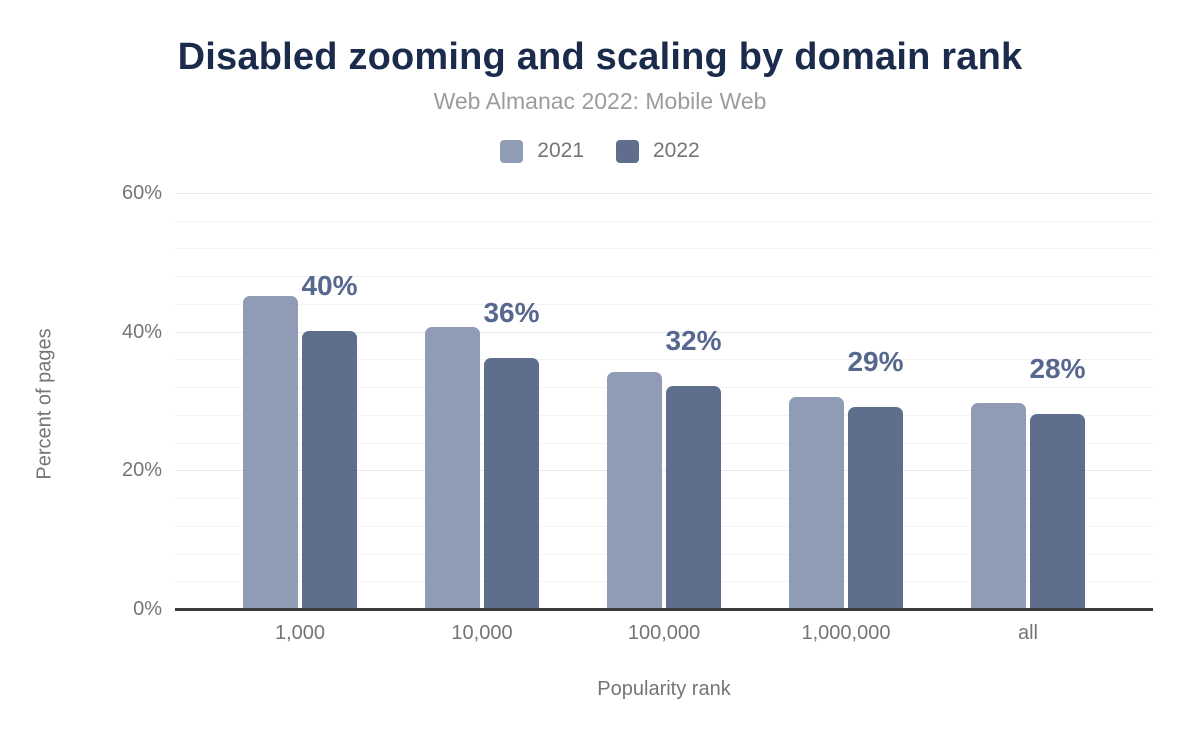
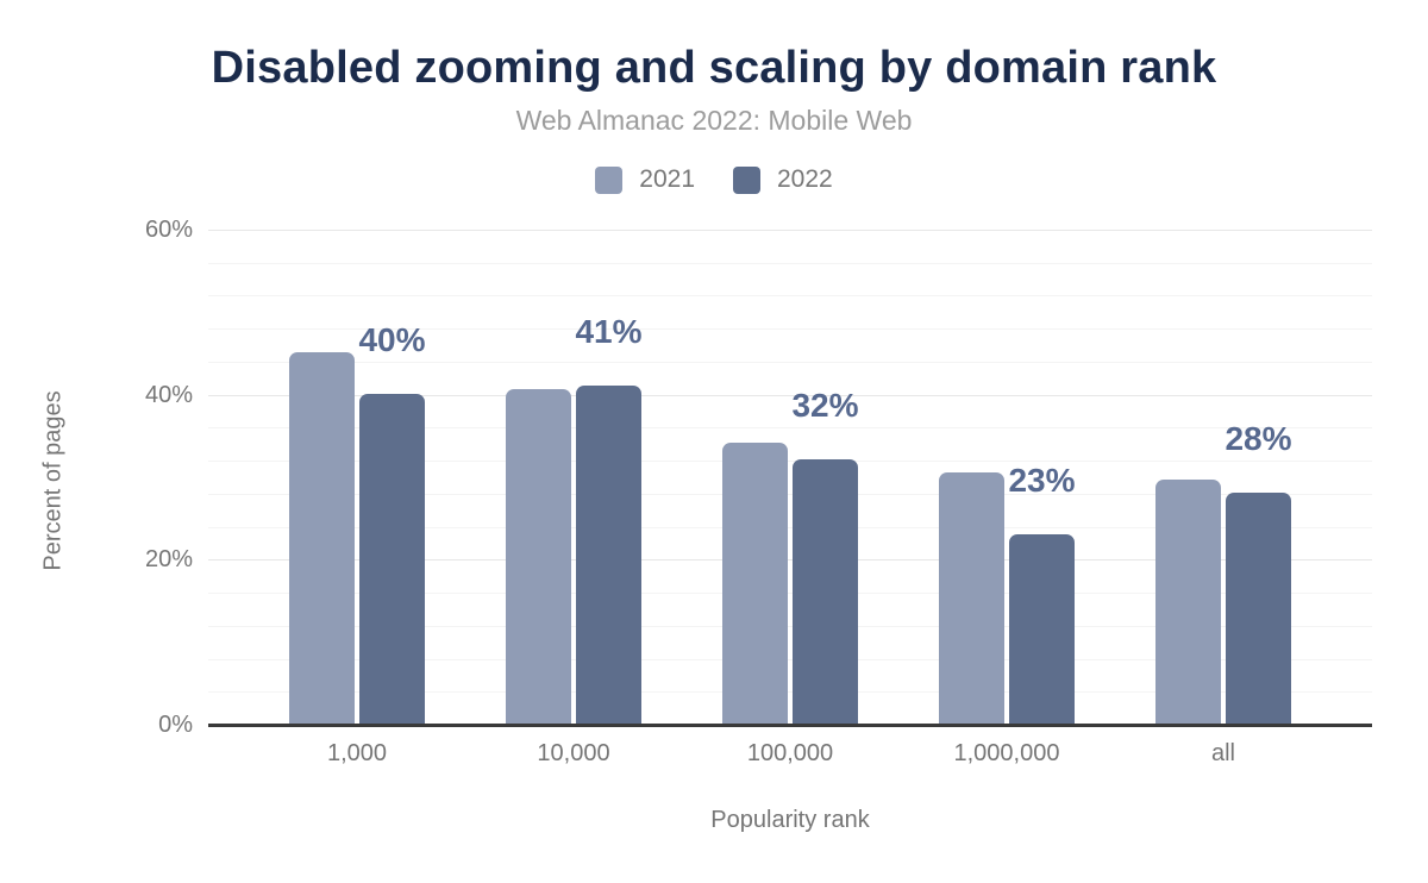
2022/10,000: 36% -> 41%
2022/1,000,000: 29% -> 23%
